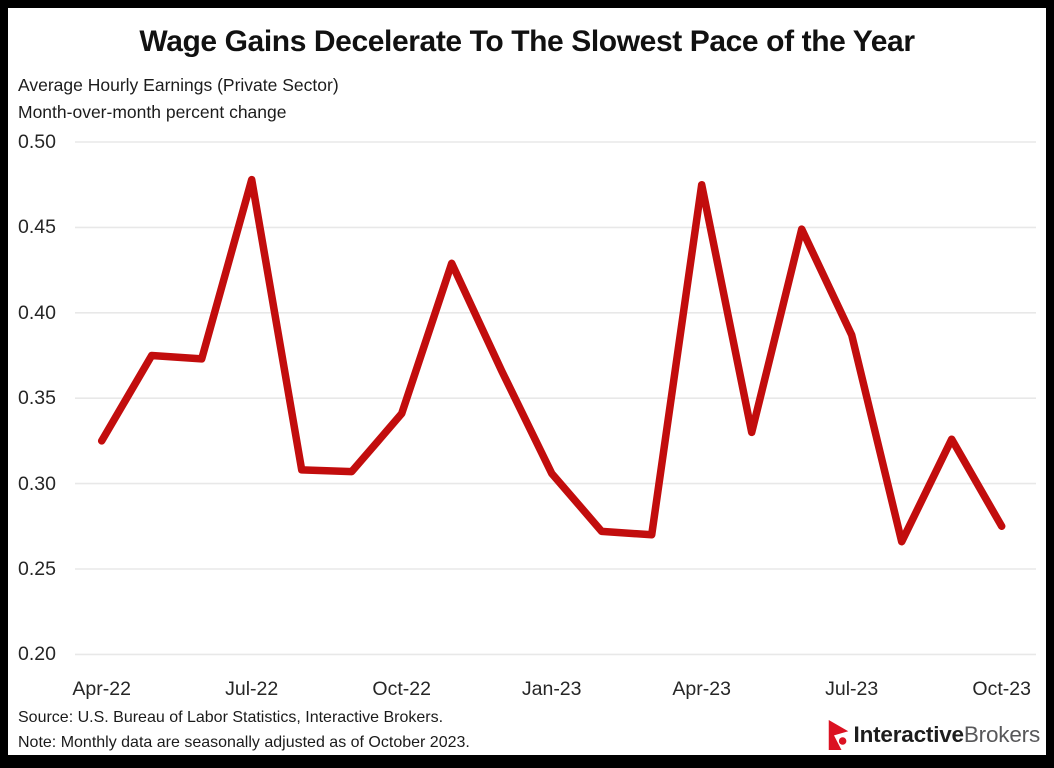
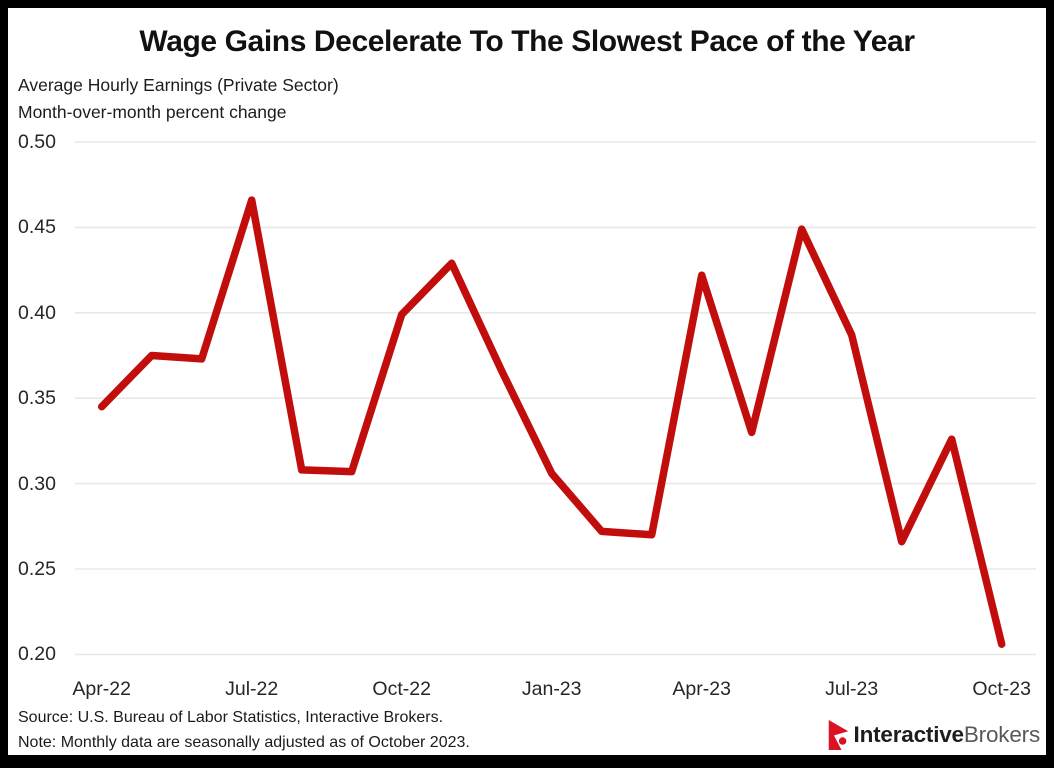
Apr-22: 0.325 -> 0.345
Jul-22: 0.478 -> 0.466
Oct-22: 0.341 -> 0.399
Apr-23: 0.475 -> 0.422
Oct-23: 0.275 -> 0.206
